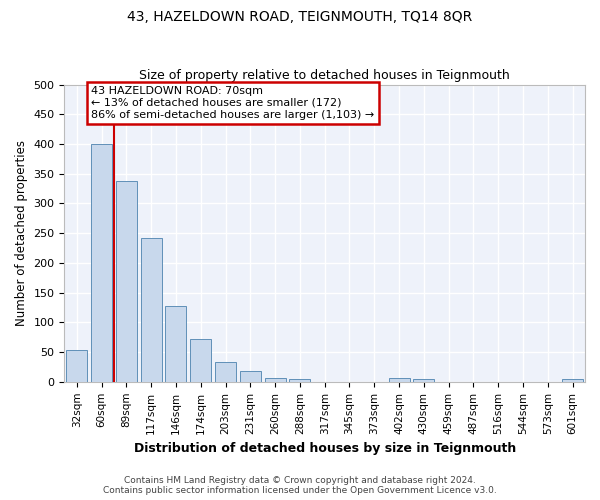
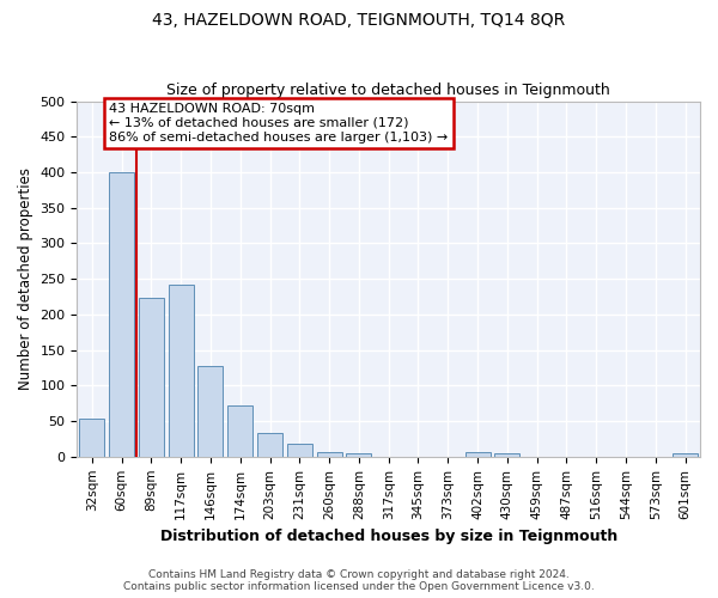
89sqm: 338 -> 224
